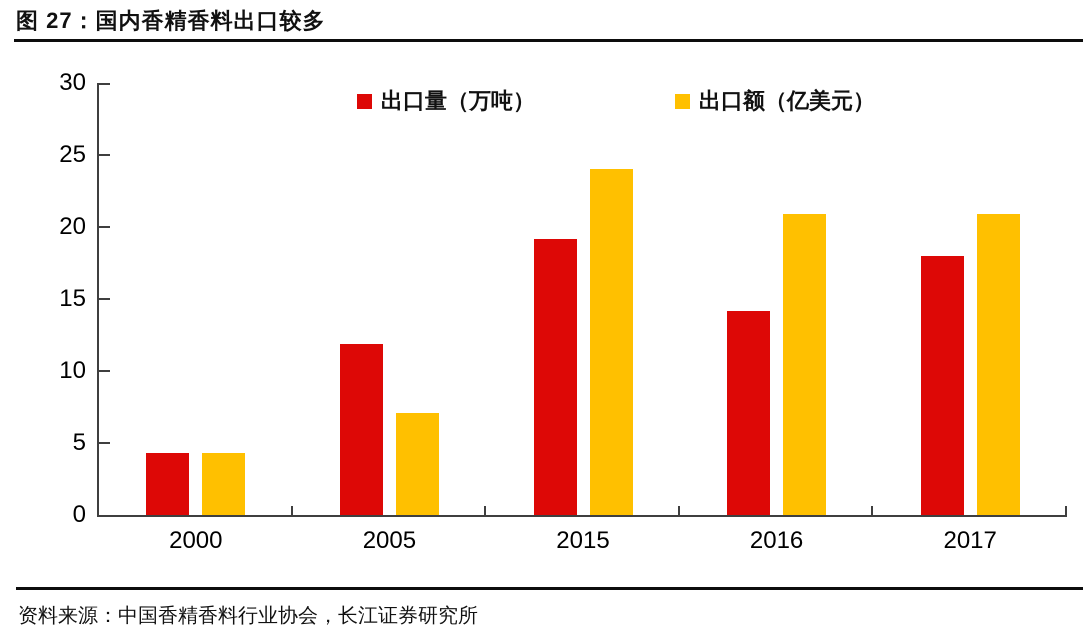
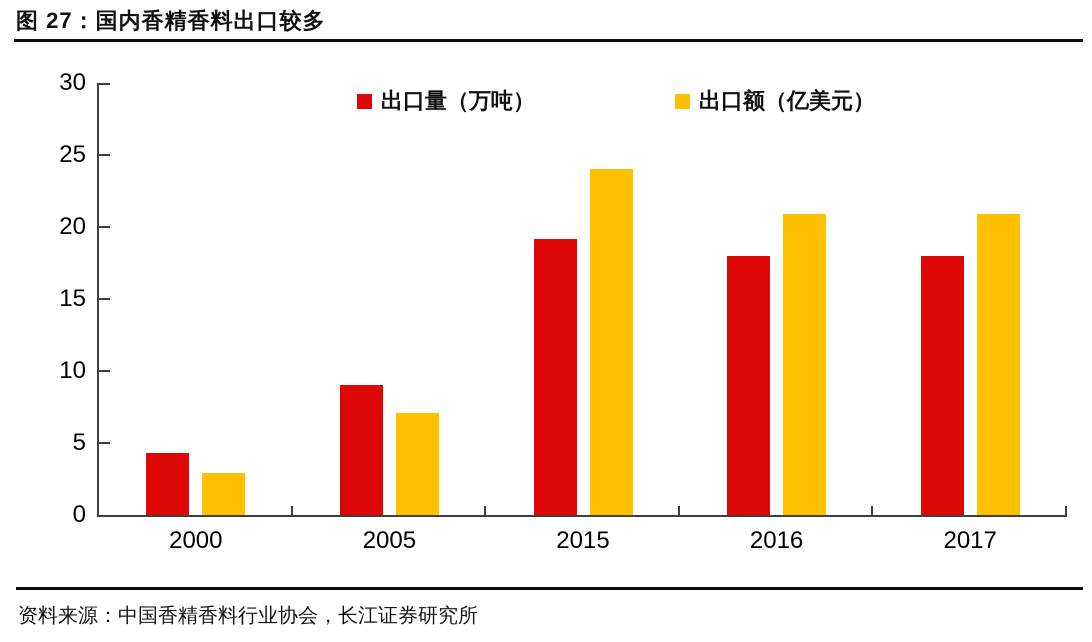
出口额（亿美元）/2000: 4.3 -> 2.9
出口量（万吨）/2005: 11.9 -> 9.0
出口量（万吨）/2016: 14.2 -> 18.0
